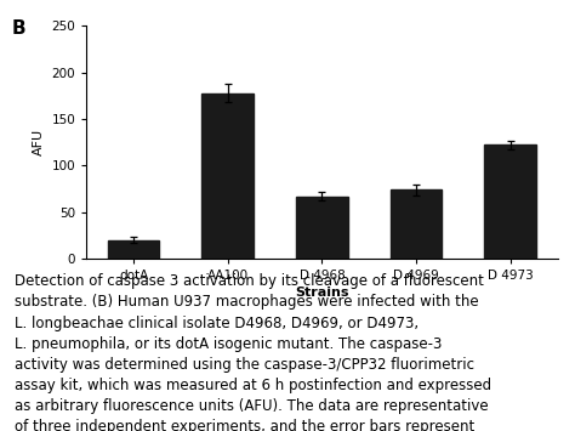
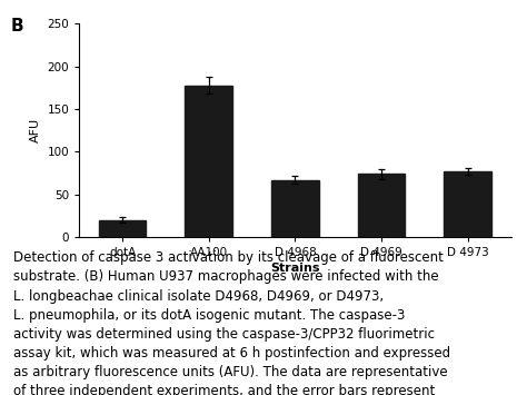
D 4973: 122 -> 77
